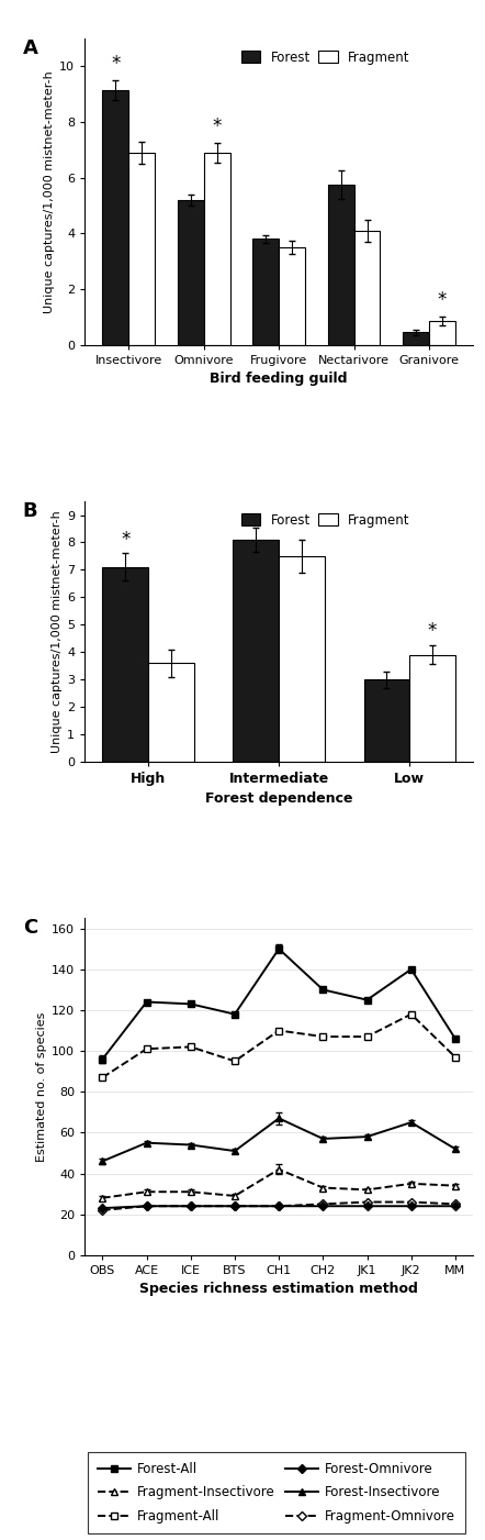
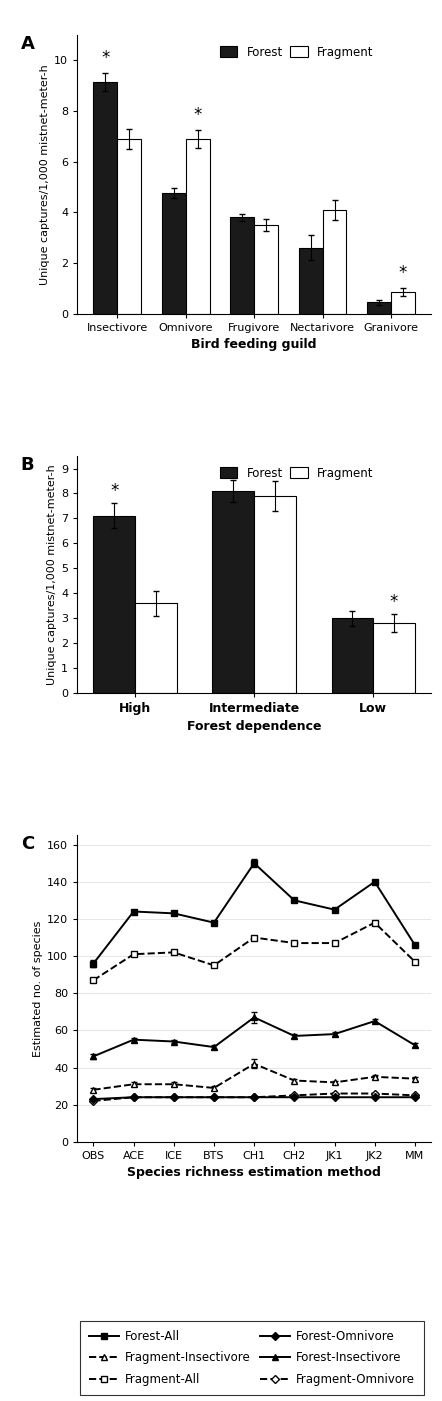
Forest/Omnivore: 5.20 -> 4.75
Forest/Nectarivore: 5.75 -> 2.60
Fragment/Intermediate: 7.5 -> 7.9
Fragment/Low: 3.9 -> 2.8
